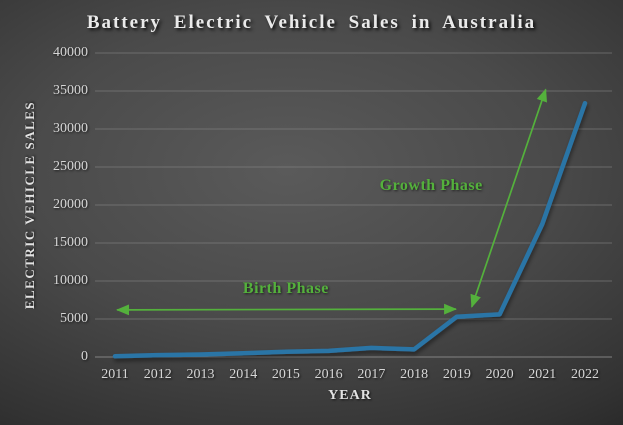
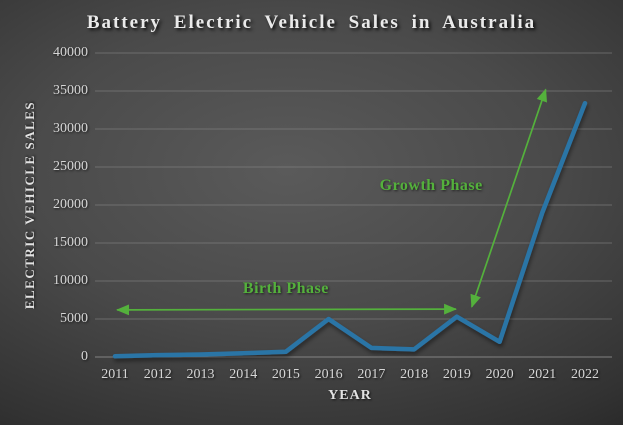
2016: 1000 -> 5000
2020: 6000 -> 2000
2021: 18000 -> 19000
